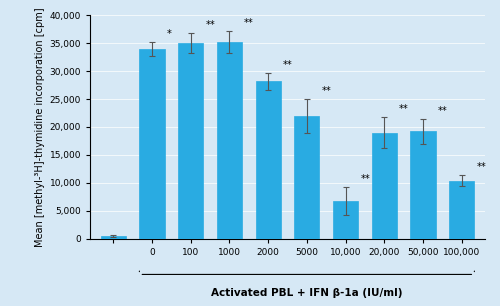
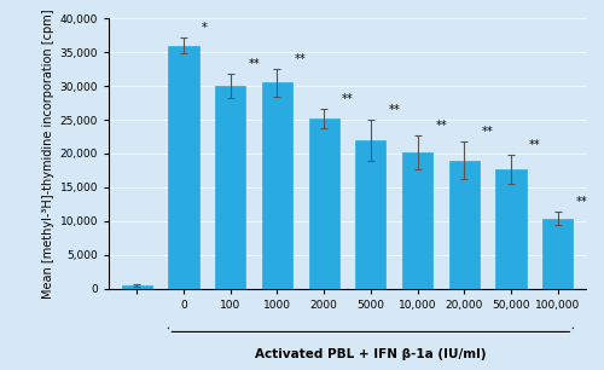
0: 34,000 -> 36,000
100: 35,000 -> 30,000
1000: 35,200 -> 30,500
2000: 28,200 -> 25,200
10,000: 6,800 -> 20,200
50,000: 19,200 -> 17,700
